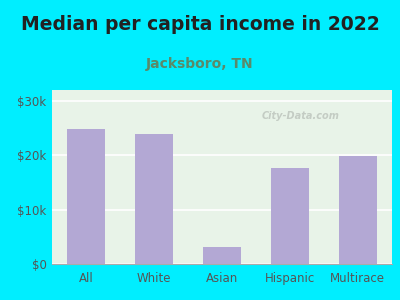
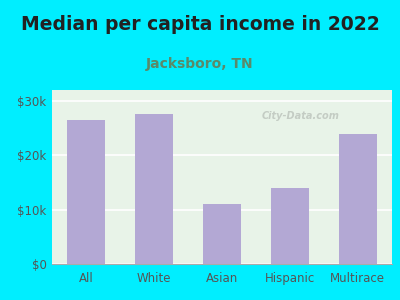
All: $24.8k -> $26.5k
White: $24.0k -> $27.5k
Asian: $3.2k -> $11.0k
Hispanic: $17.6k -> $14.0k
Multirace: $19.8k -> $24.0k
